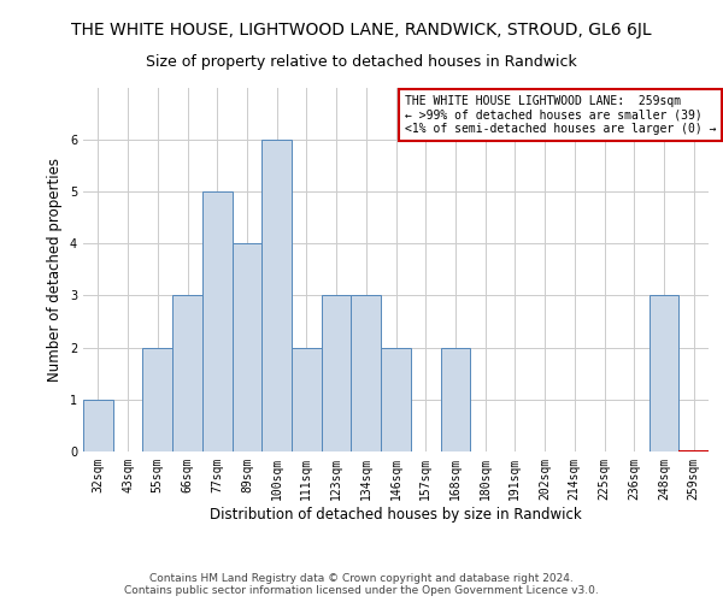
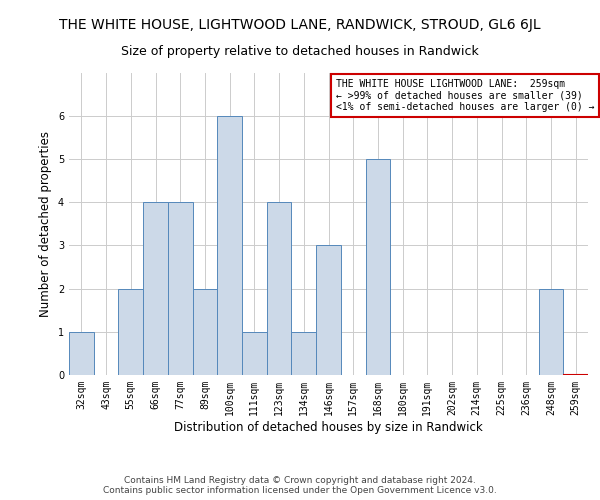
66sqm: 3 -> 4
77sqm: 5 -> 4
89sqm: 4 -> 2
111sqm: 2 -> 1
123sqm: 3 -> 4
134sqm: 3 -> 1
146sqm: 2 -> 3
168sqm: 2 -> 5
248sqm: 3 -> 2
